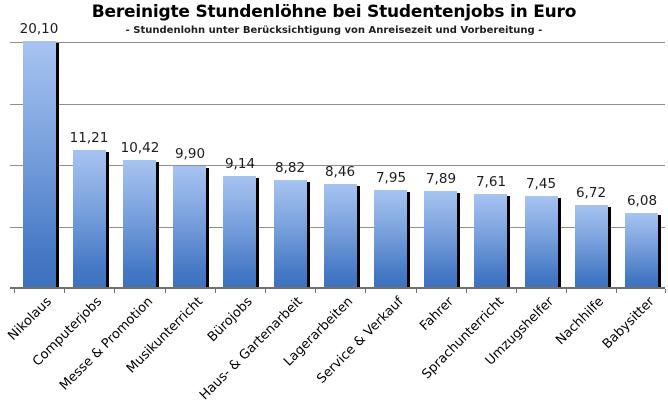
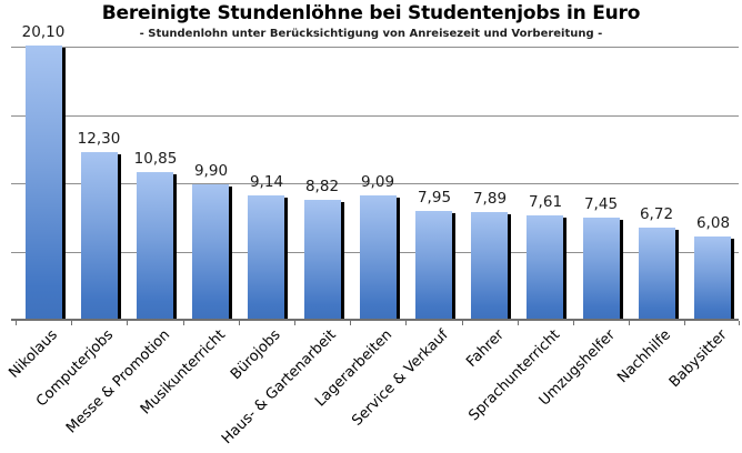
Computerjobs: 11,21 -> 12,30
Messe & Promotion: 10,42 -> 10,85
Lagerarbeiten: 8,46 -> 9,09
